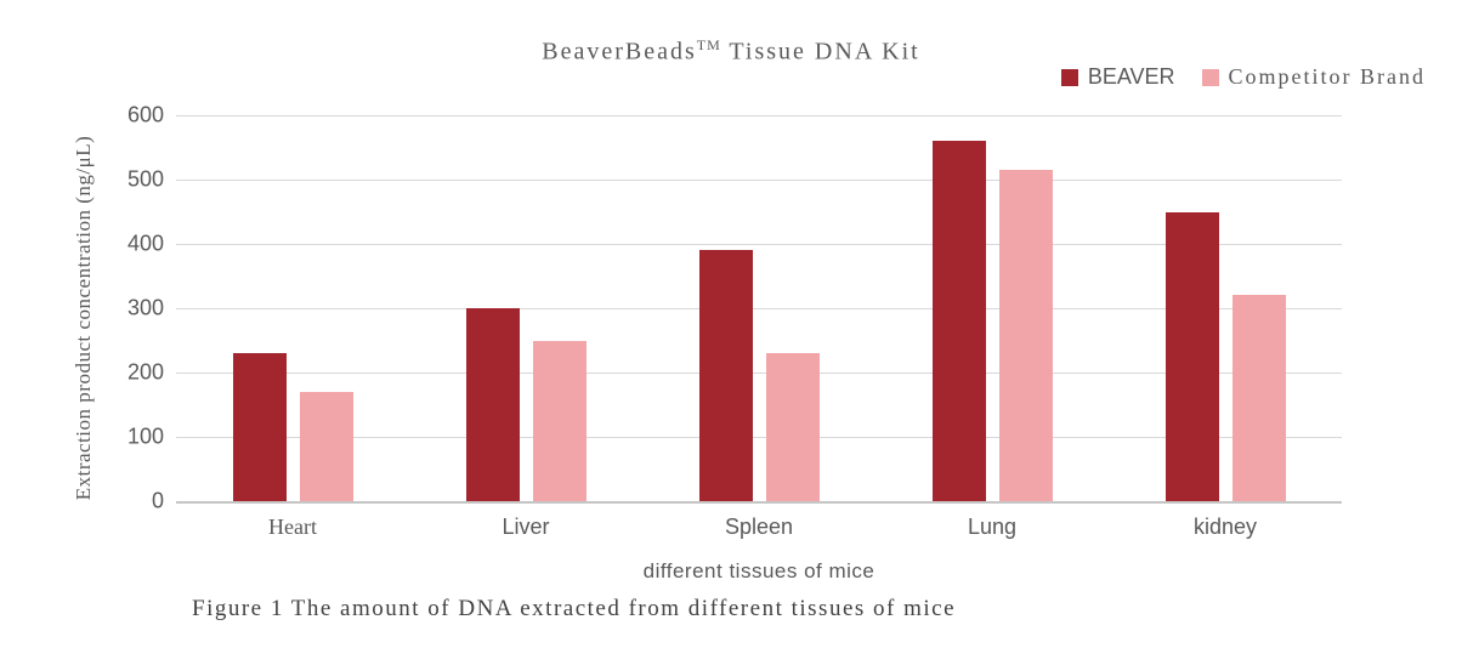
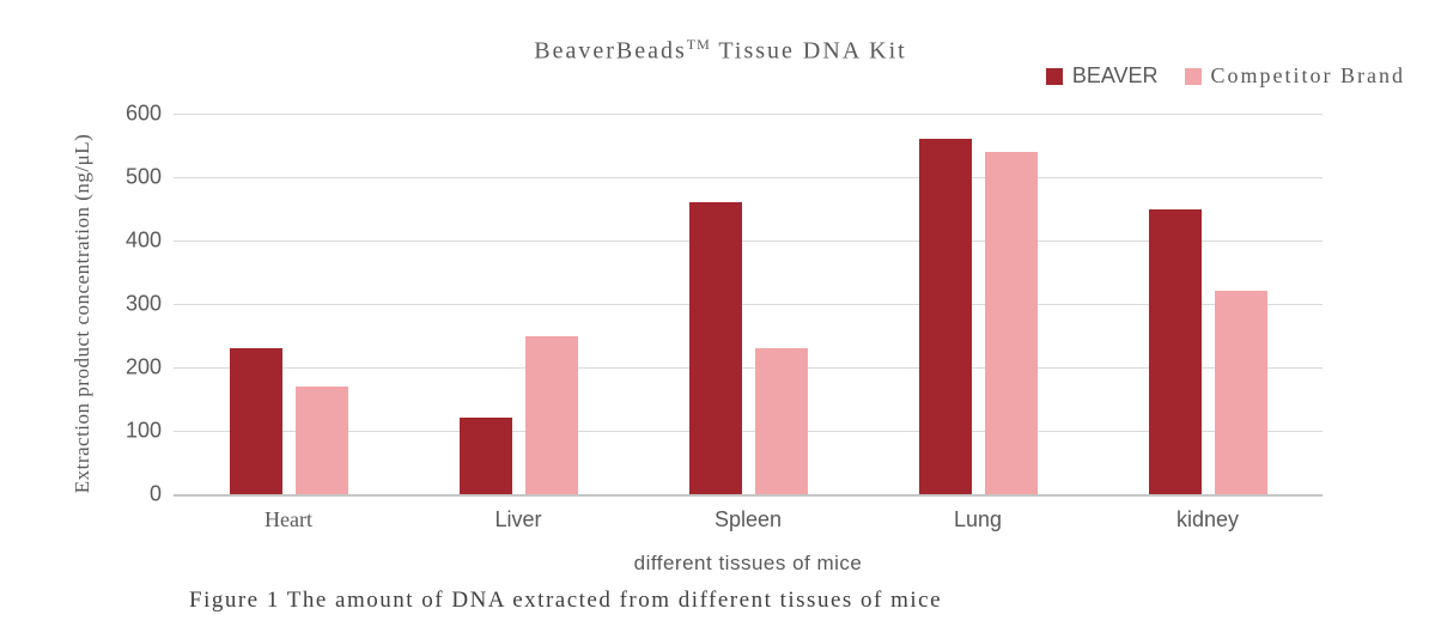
BEAVER/Liver: 300 -> 120
BEAVER/Spleen: 390 -> 460
Competitor Brand/Lung: 520 -> 540
